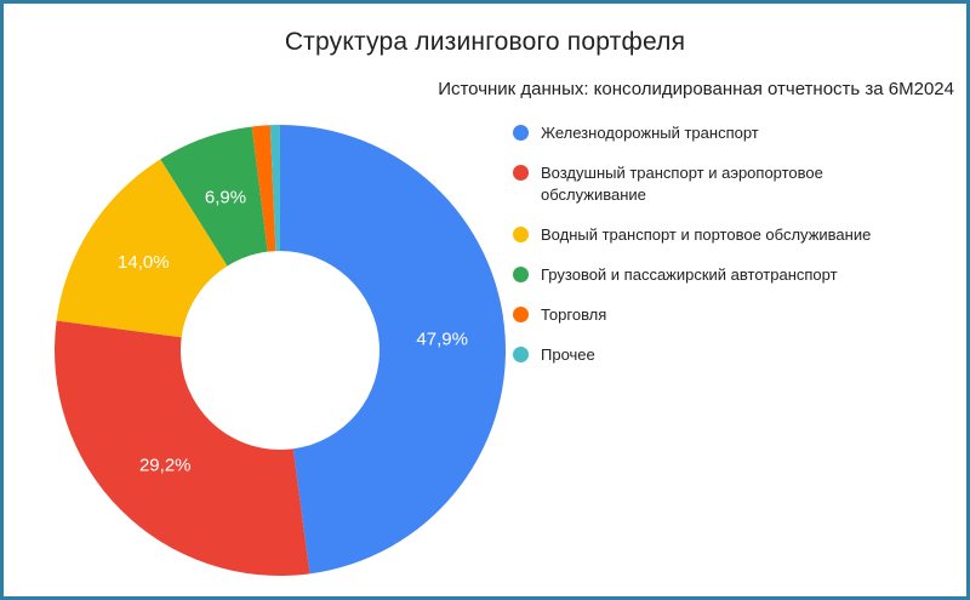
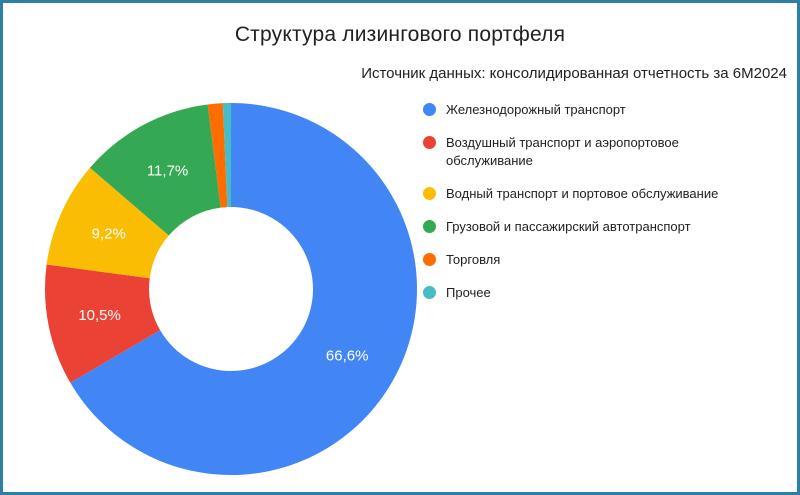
Железнодорожный транспорт: 47,9% -> 66,6%
Воздушный транспорт и аэропортовое обслуживание: 29,2% -> 10,5%
Водный транспорт и портовое обслуживание: 14,0% -> 9,2%
Грузовой и пассажирский автотранспорт: 6,9% -> 11,7%
